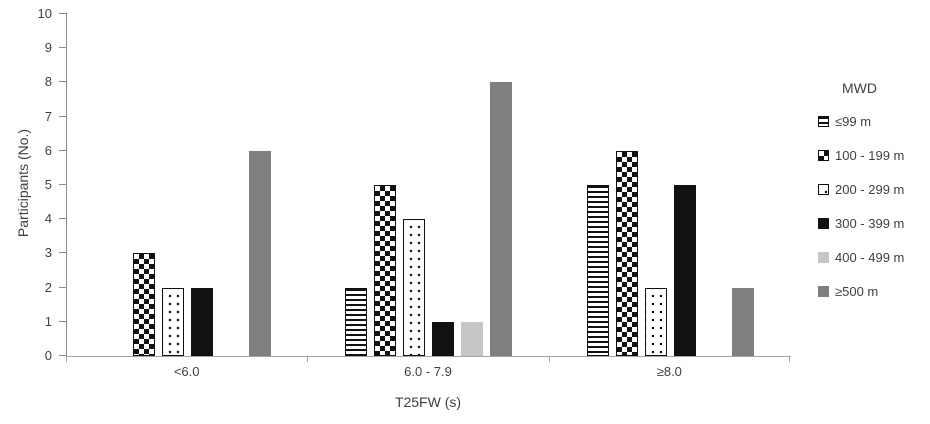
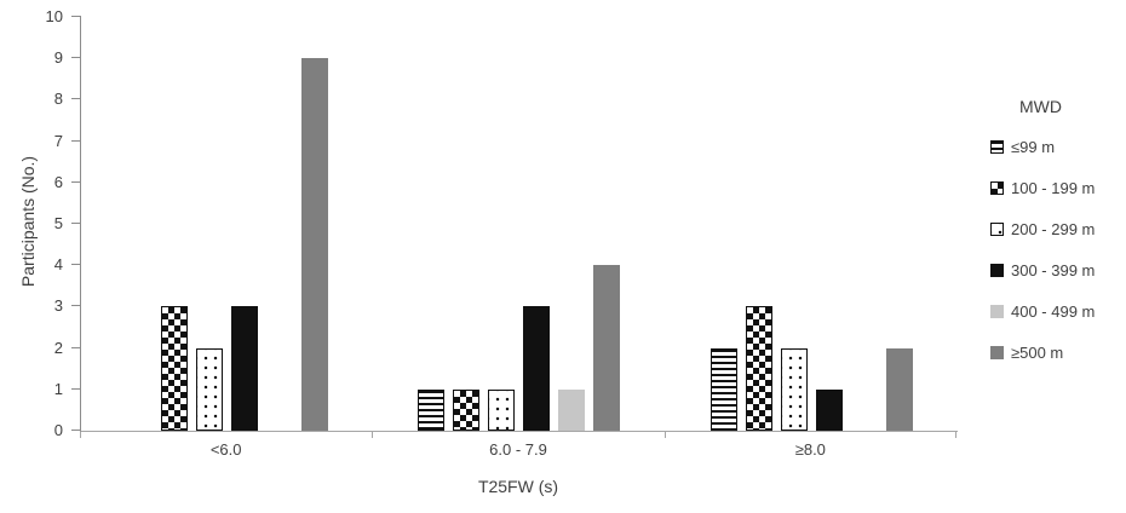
300 - 399 m/<6.0: 2 -> 3
≥500 m/<6.0: 6 -> 9
≤99 m/6.0 - 7.9: 2 -> 1
100 - 199 m/6.0 - 7.9: 5 -> 1
200 - 299 m/6.0 - 7.9: 4 -> 1
300 - 399 m/6.0 - 7.9: 1 -> 3
≥500 m/6.0 - 7.9: 8 -> 4
≤99 m/≥8.0: 5 -> 2
100 - 199 m/≥8.0: 6 -> 3
300 - 399 m/≥8.0: 5 -> 1
